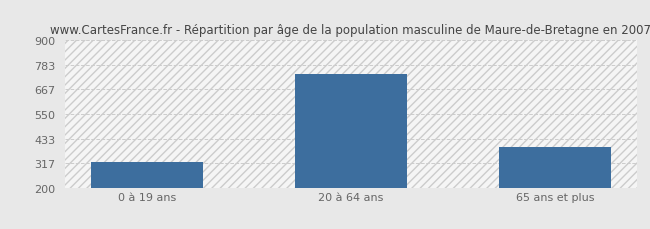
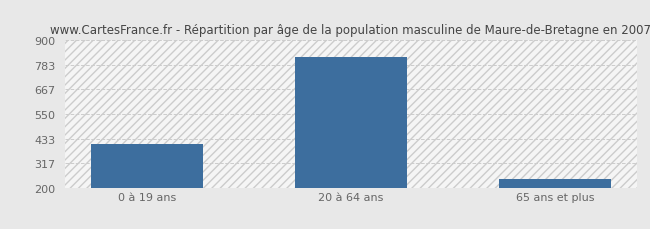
0 à 19 ans: 320 -> 407
20 à 64 ans: 740 -> 820
65 ans et plus: 395 -> 240
